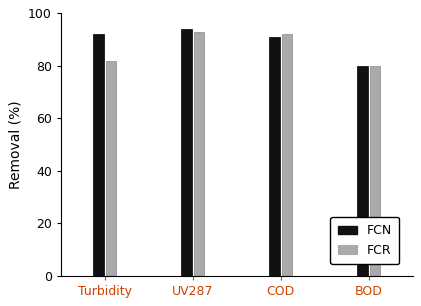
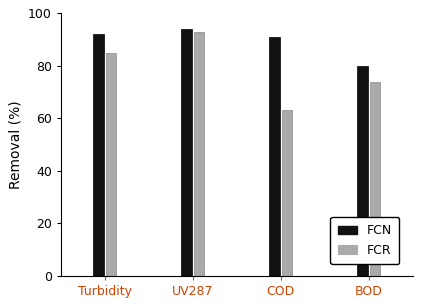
FCR/Turbidity: 82 -> 85
FCR/COD: 92 -> 63
FCR/BOD: 80 -> 74
